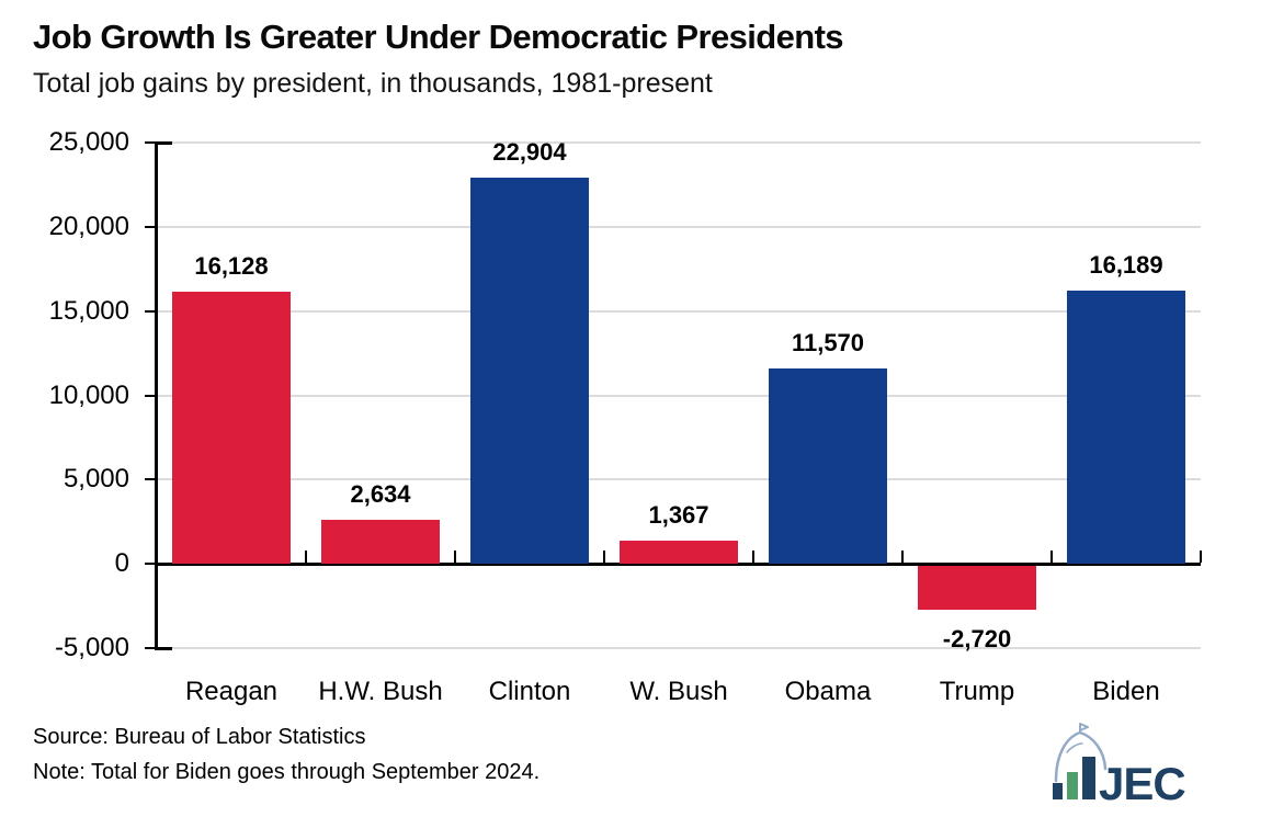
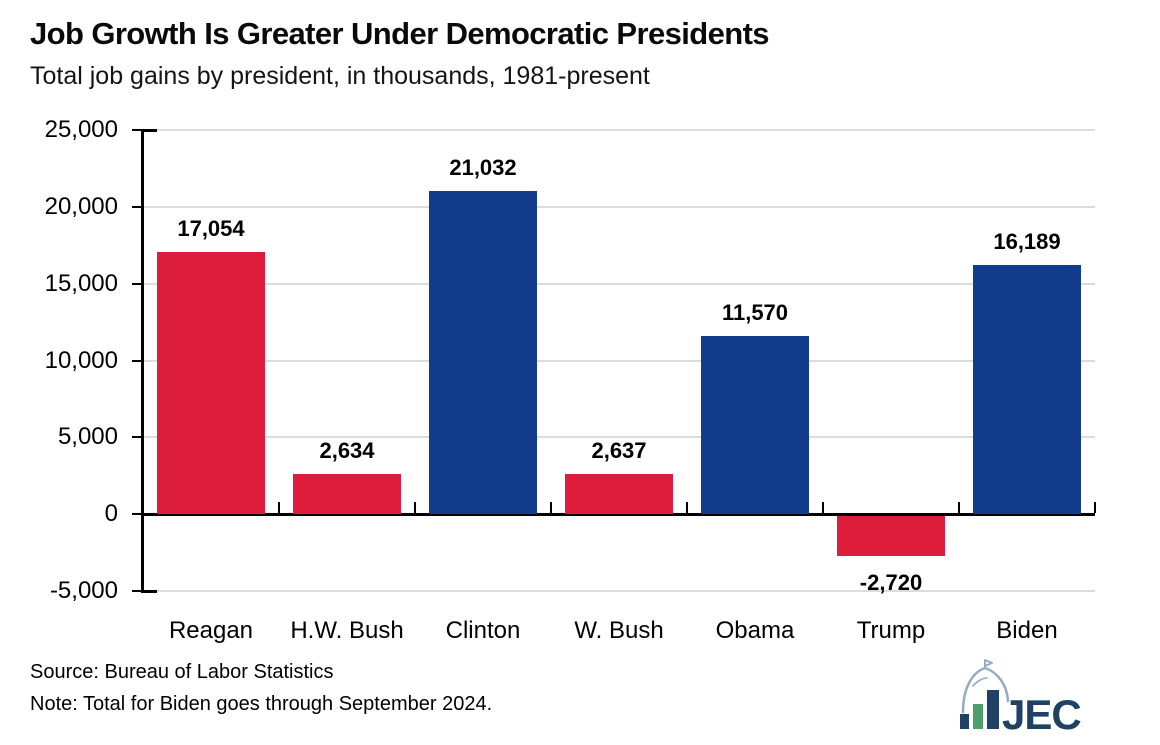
Reagan: 16,128 -> 17,054
Clinton: 22,904 -> 21,032
W. Bush: 1,367 -> 2,637
